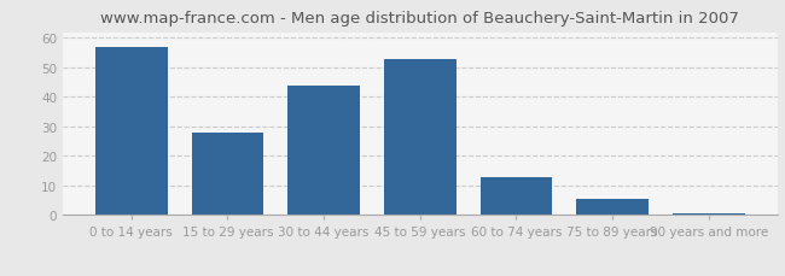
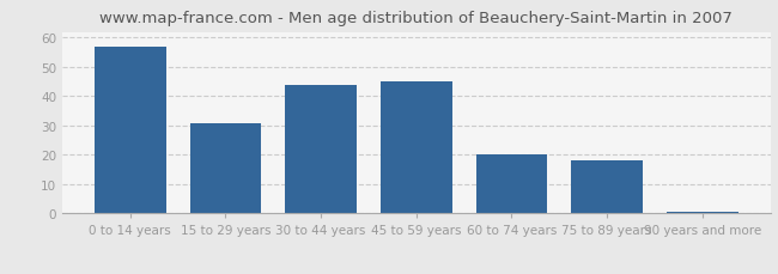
15 to 29 years: 28.0 -> 31.0
45 to 59 years: 53.0 -> 45.0
60 to 74 years: 13.0 -> 20.0
75 to 89 years: 5.5 -> 18.0
